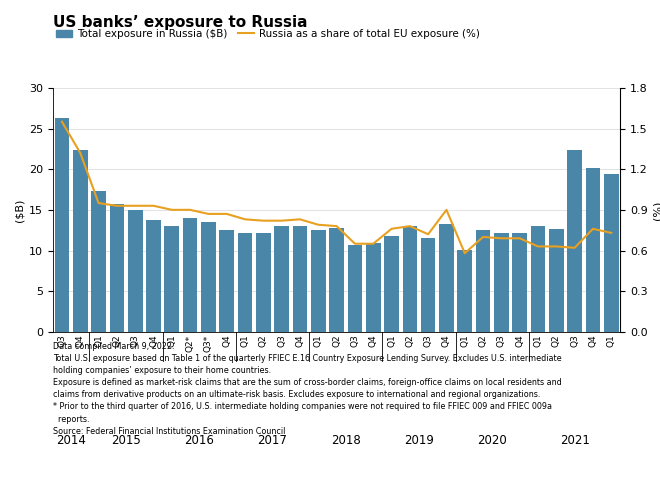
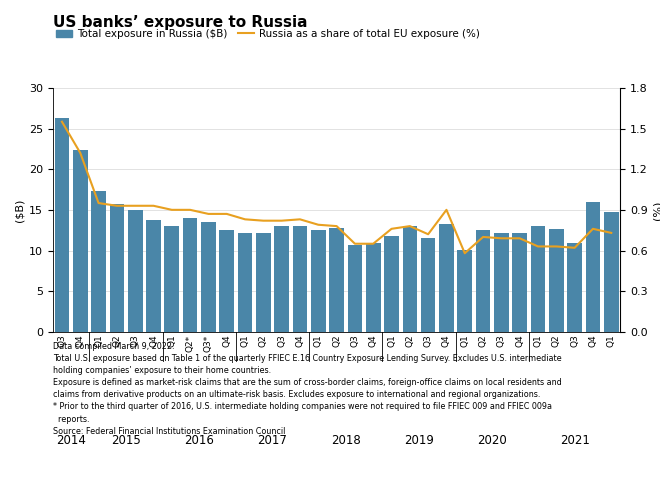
Total exposure in Russia ($B)/Q3: 22.4 -> 10.9
Total exposure in Russia ($B)/Q4: 20.2 -> 16.0
Total exposure in Russia ($B)/Q1: 19.4 -> 14.7
